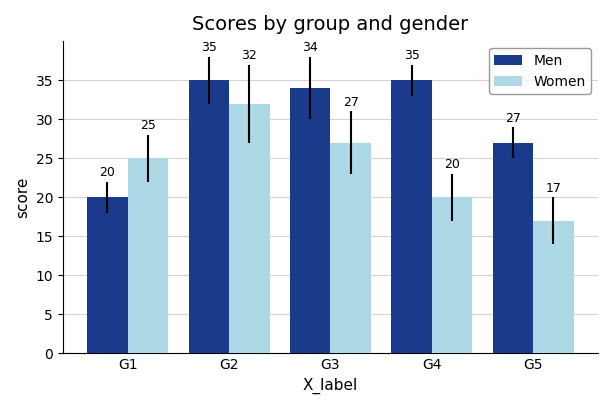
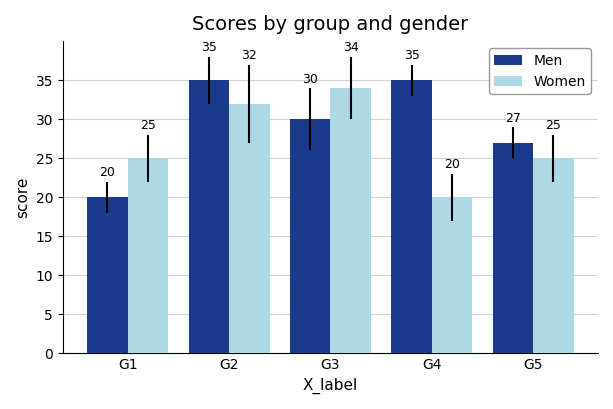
Men/G3: 34 -> 30
Women/G3: 27 -> 34
Women/G5: 17 -> 25
